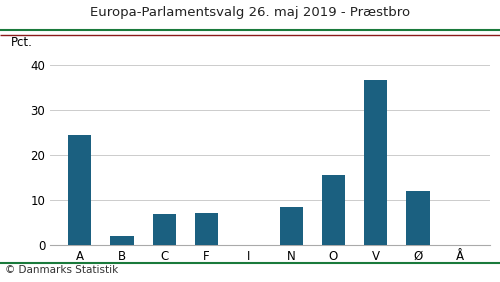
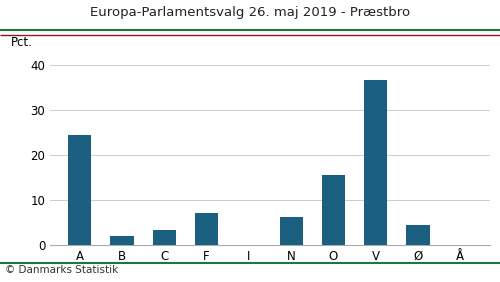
C: 7.0 -> 3.5
N: 8.5 -> 6.2
Ø: 12.0 -> 4.5
